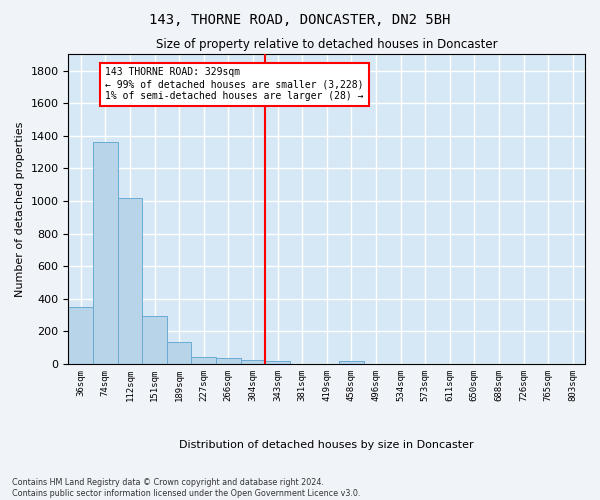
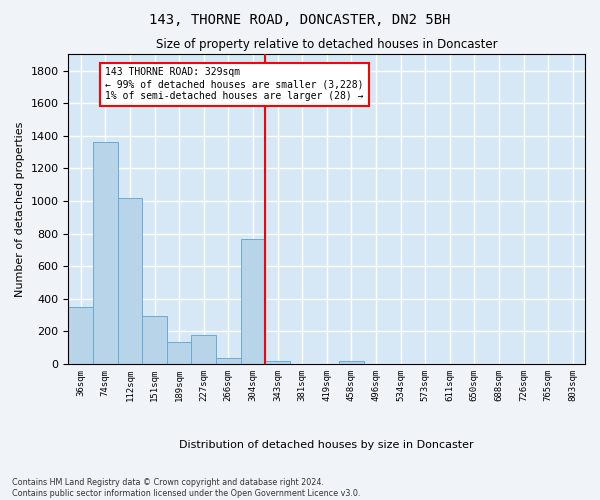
227sqm: 40 -> 180
304sqm: 20 -> 770
